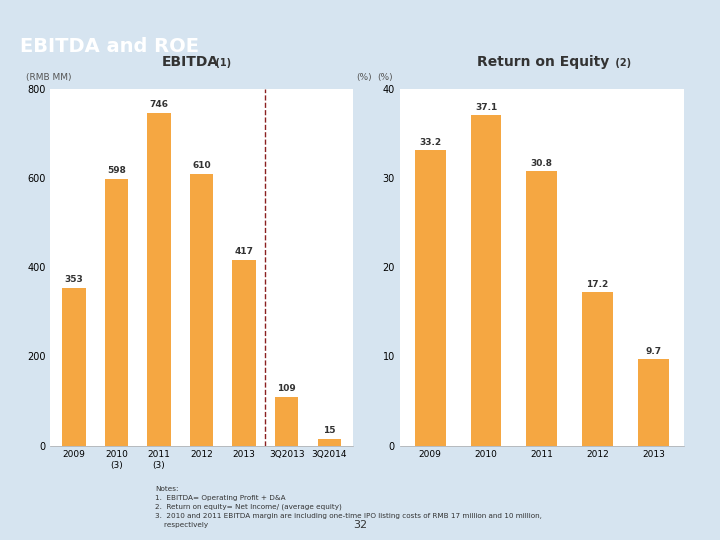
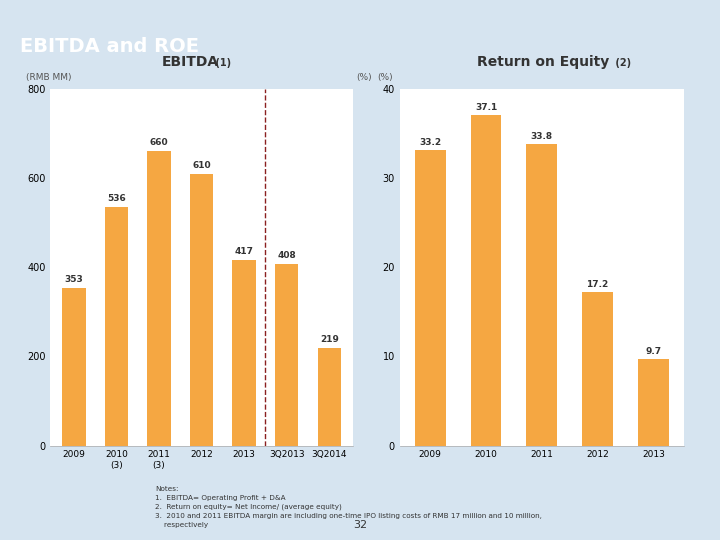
2010 (3): 598 -> 536
2011 (3): 746 -> 660
3Q2013: 109 -> 408
3Q2014: 15 -> 219
2011: 30.8 -> 33.8
